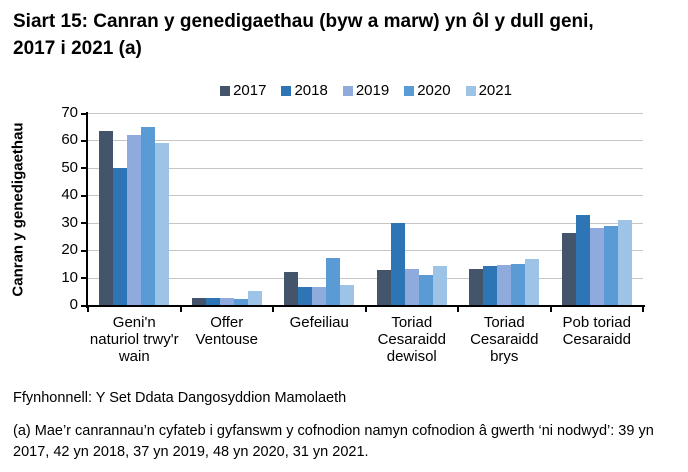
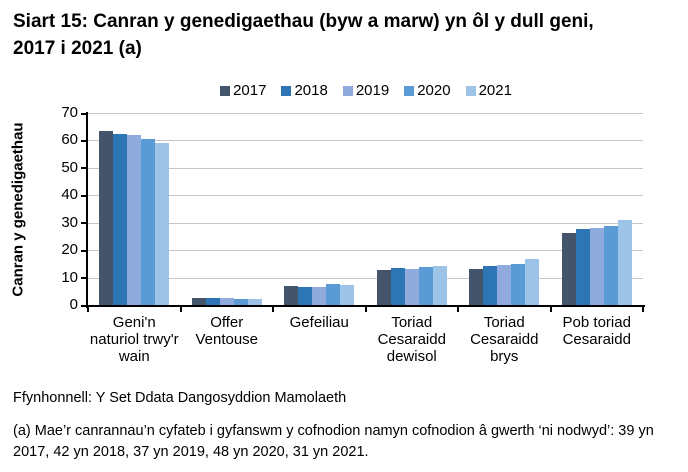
2018/Geni'n naturiol trwy'r wain: 50 -> 62
2020/Geni'n naturiol trwy'r wain: 65 -> 60
2021/Offer Ventouse: 5 -> 2
2017/Gefeiliau: 12 -> 7
2020/Gefeiliau: 17 -> 8
2018/Toriad Cesaraidd dewisol: 30 -> 13
2020/Toriad Cesaraidd dewisol: 11 -> 14
2018/Pob toriad Cesaraidd: 33 -> 28
